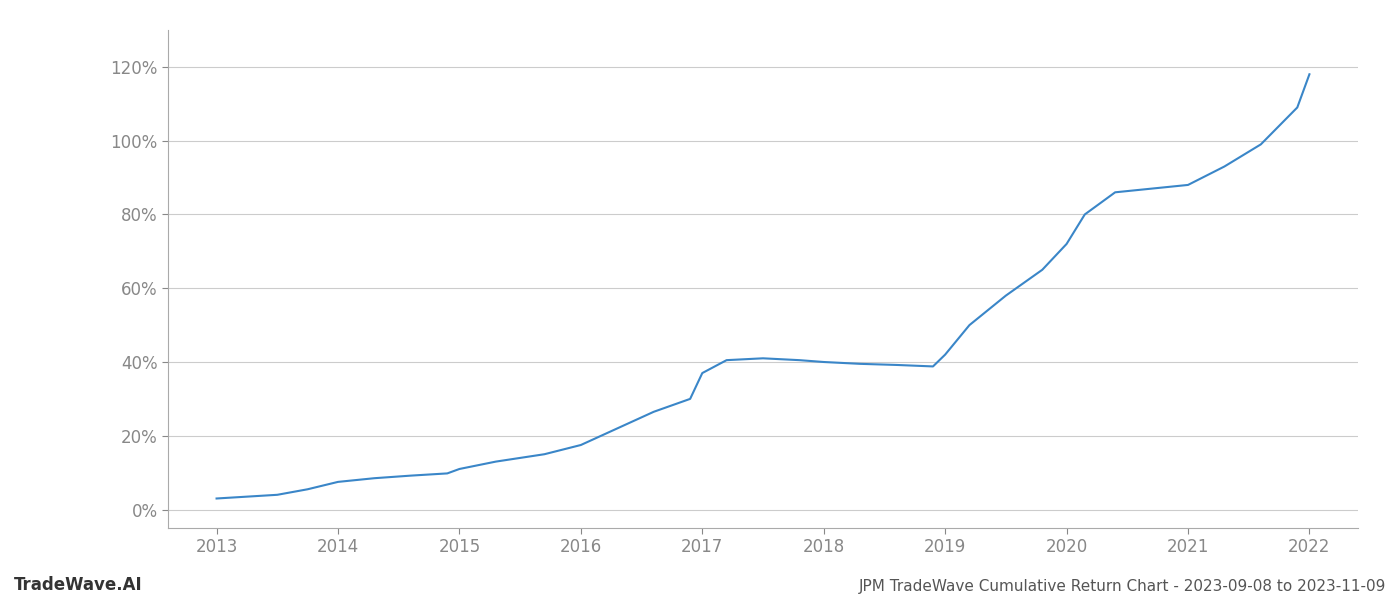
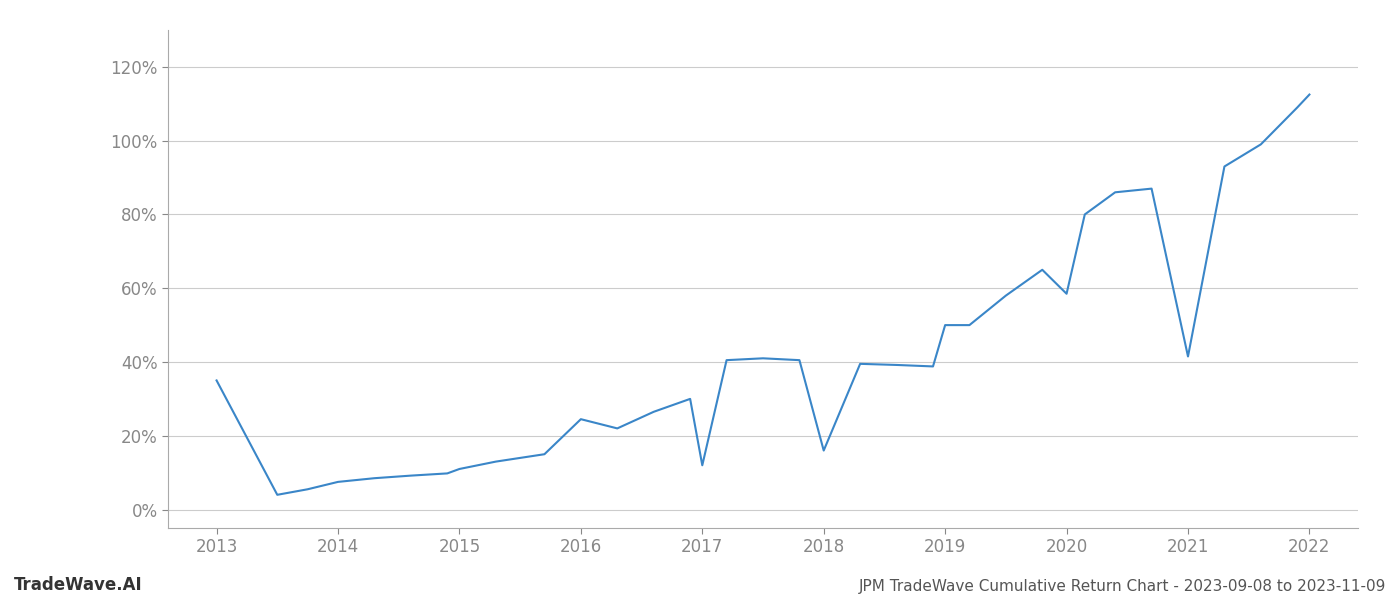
2013: 3.0% -> 35.0%
2016: 17.5% -> 24.5%
2017: 37.0% -> 12.0%
2018: 40.0% -> 16.0%
2019: 42.0% -> 50.0%
2020: 72.0% -> 58.5%
2021: 88.0% -> 41.5%
2022: 118.0% -> 112.5%
